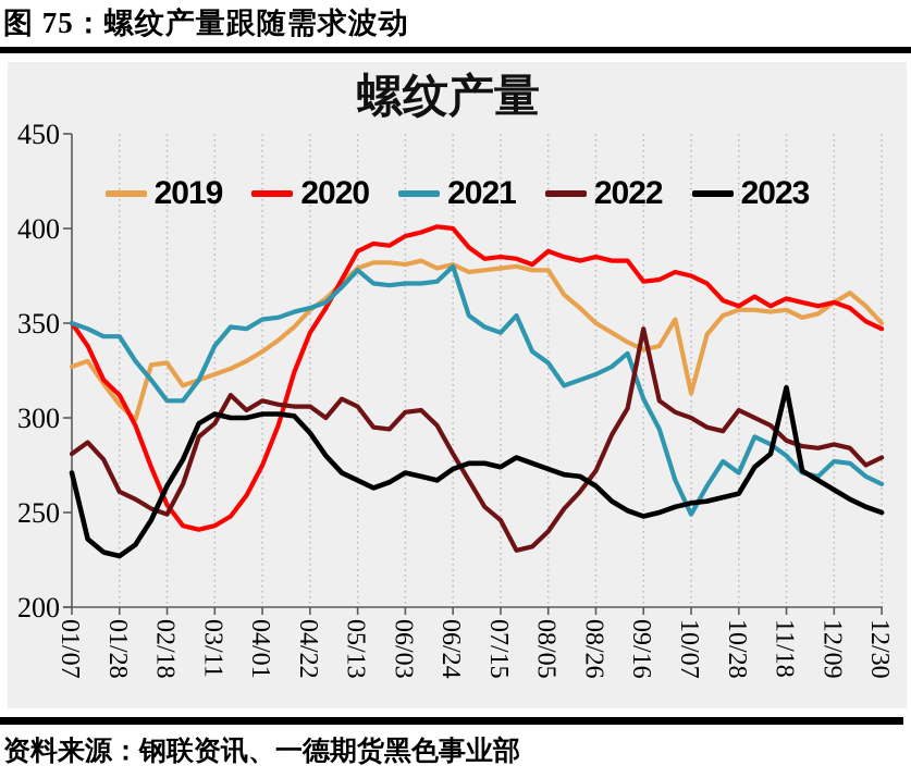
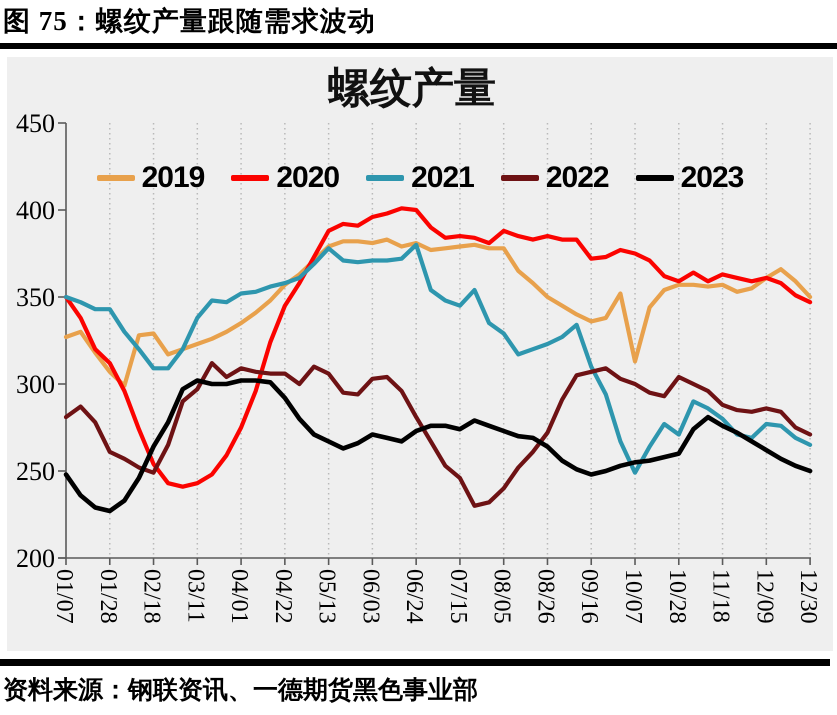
2023/01/07: 271 -> 248
2022/09/16: 347 -> 307
2023/11/18: 316 -> 276
2022/12/30: 279 -> 271
